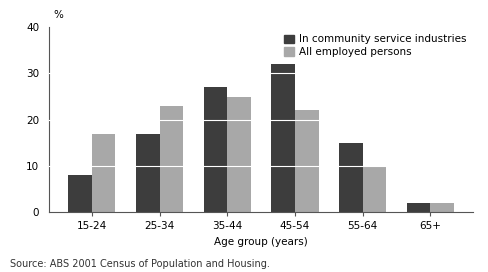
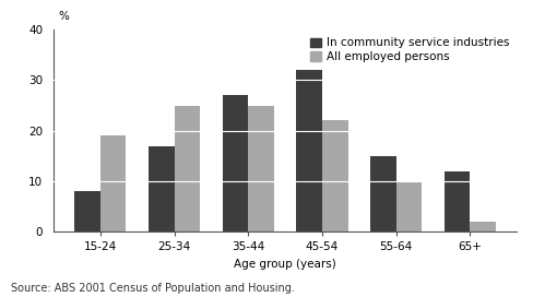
All employed persons/15-24: 17 -> 19
All employed persons/25-34: 23 -> 25
In community service industries/65+: 2 -> 12
